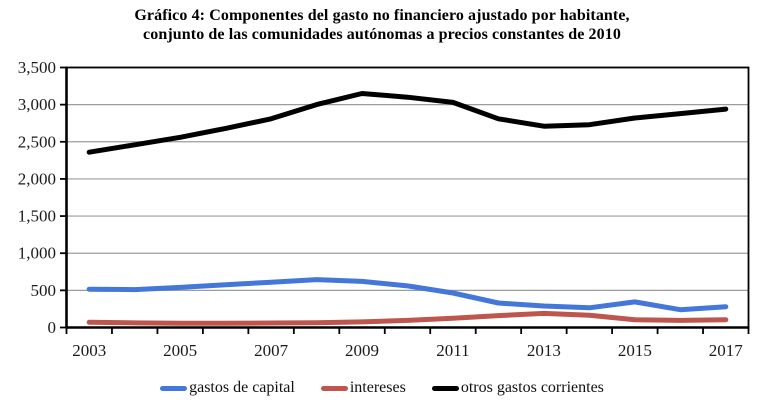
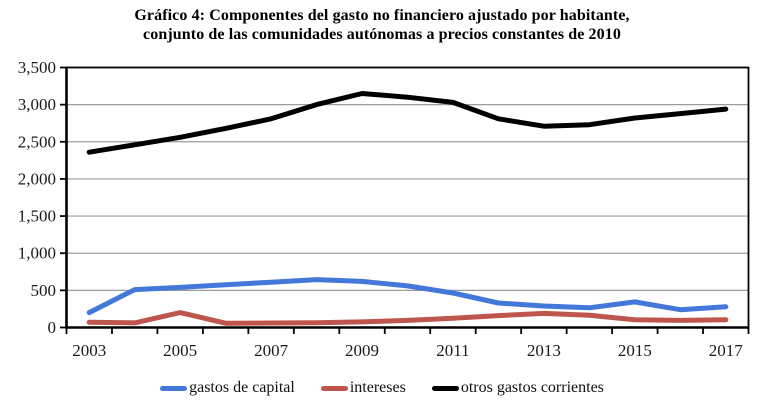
gastos de capital/2003: 500 -> 200
intereses/2005: 100 -> 200
